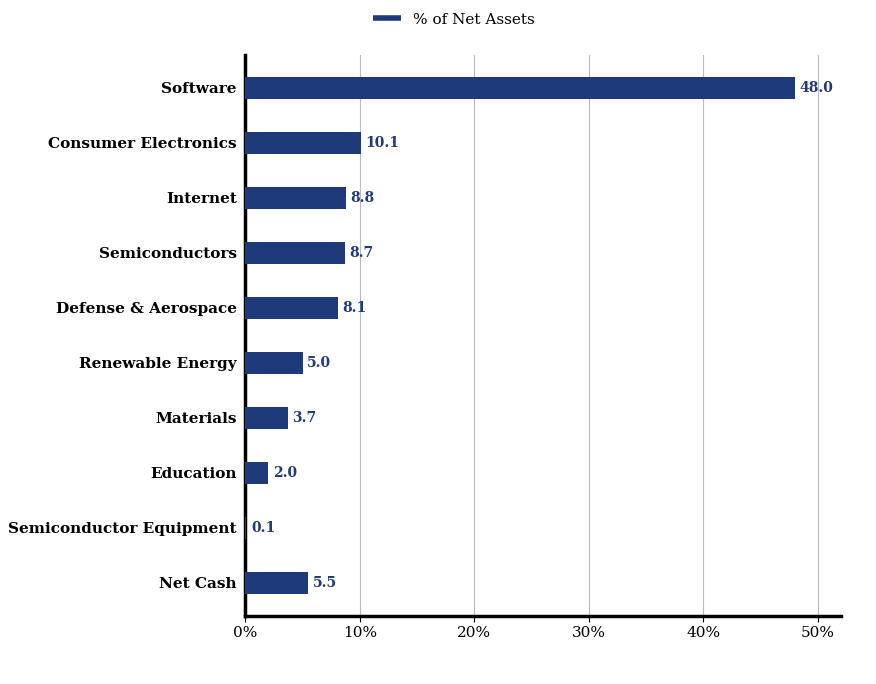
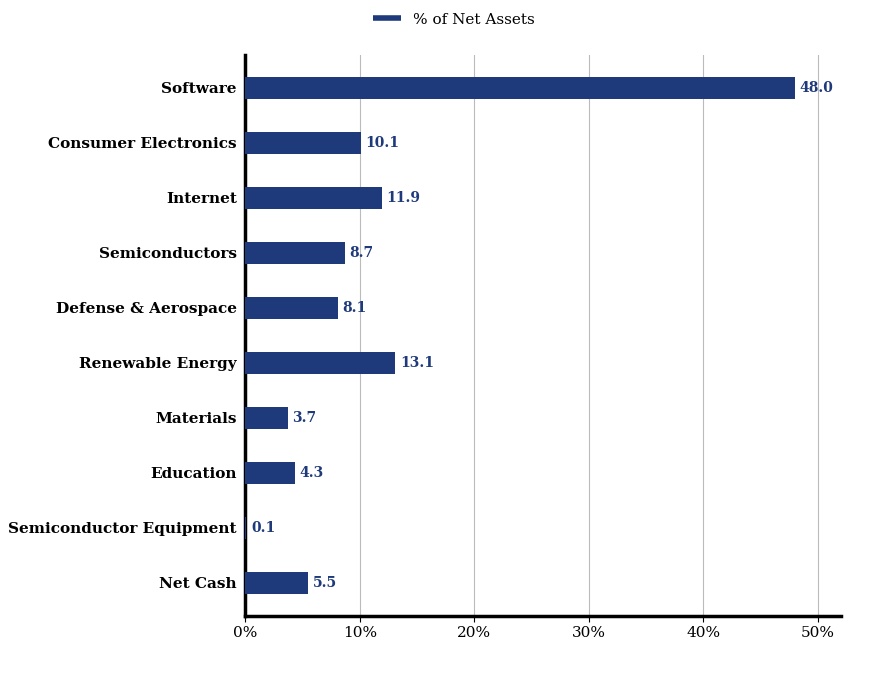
Internet: 8.8 -> 11.9
Renewable Energy: 5.0 -> 13.1
Education: 2.0 -> 4.3
